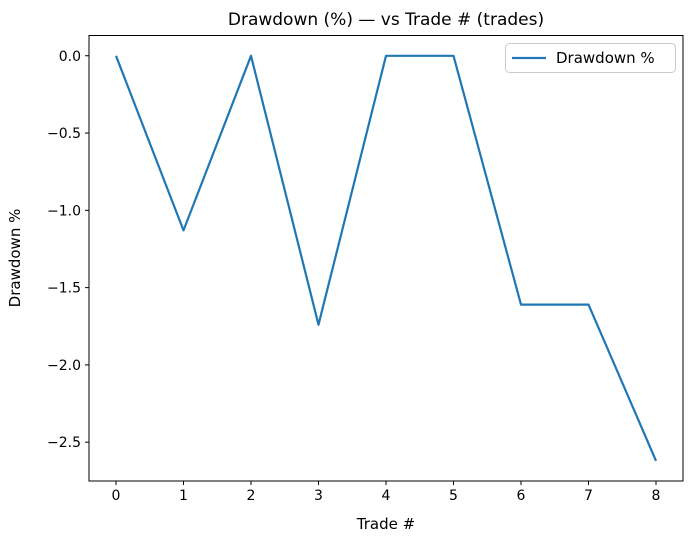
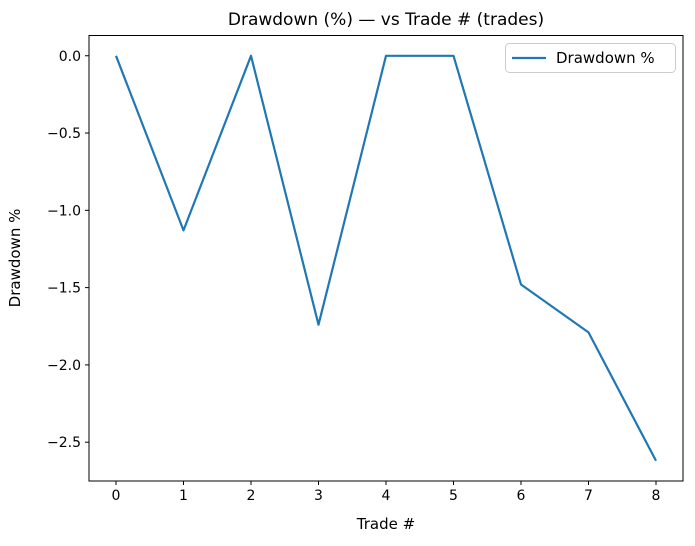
6: -1.61 -> -1.48
7: -1.61 -> -1.79
